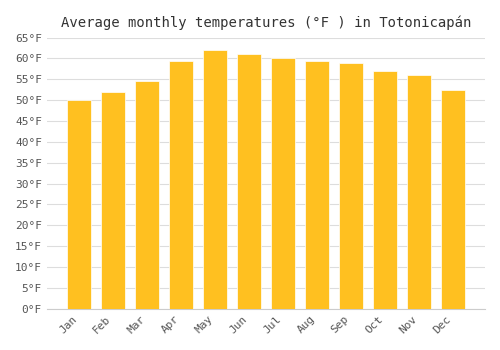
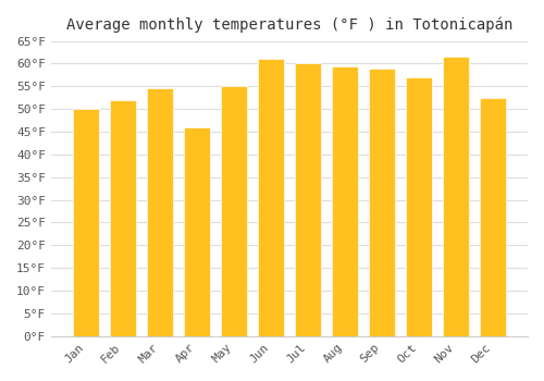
Apr: 59.5°F -> 46.0°F
May: 62.0°F -> 55.0°F
Nov: 56.0°F -> 61.5°F
